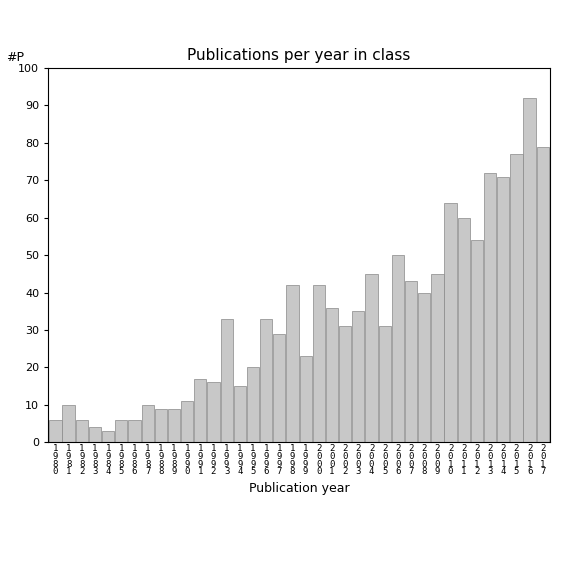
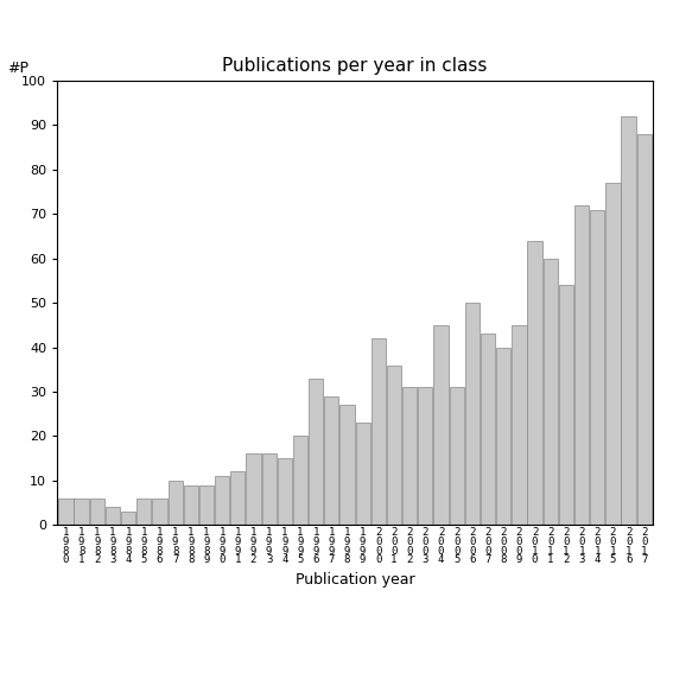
1 9 8 1: 10 -> 6
1 9 9 1: 17 -> 12
1 9 9 3: 33 -> 16
1 9 9 8: 42 -> 27
2 0 0 3: 35 -> 31
2 0 1 7: 79 -> 88
